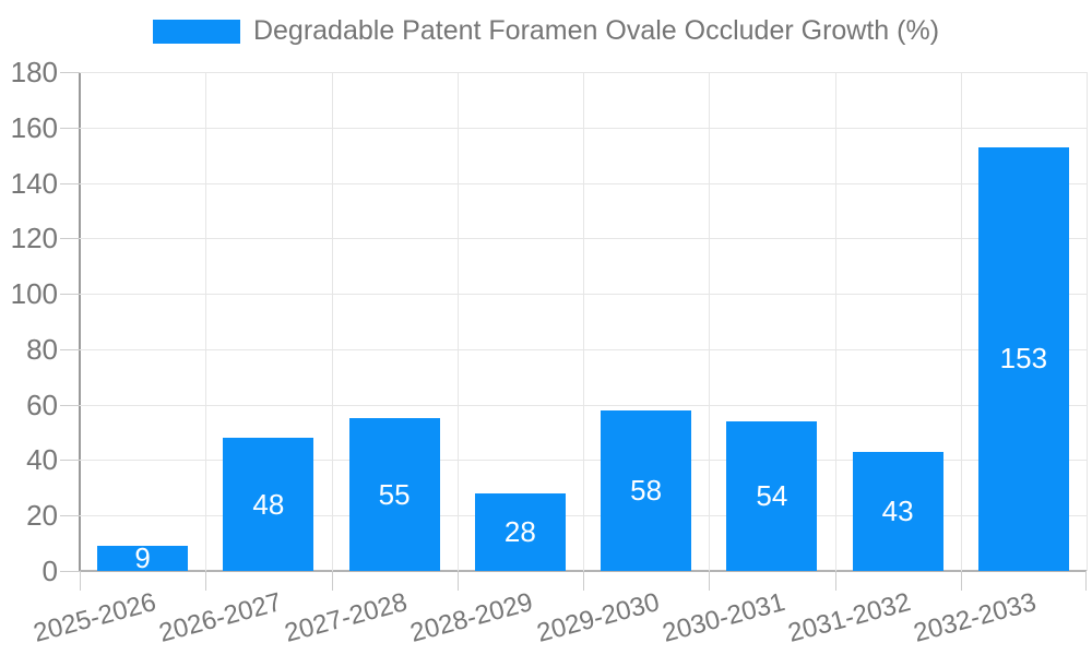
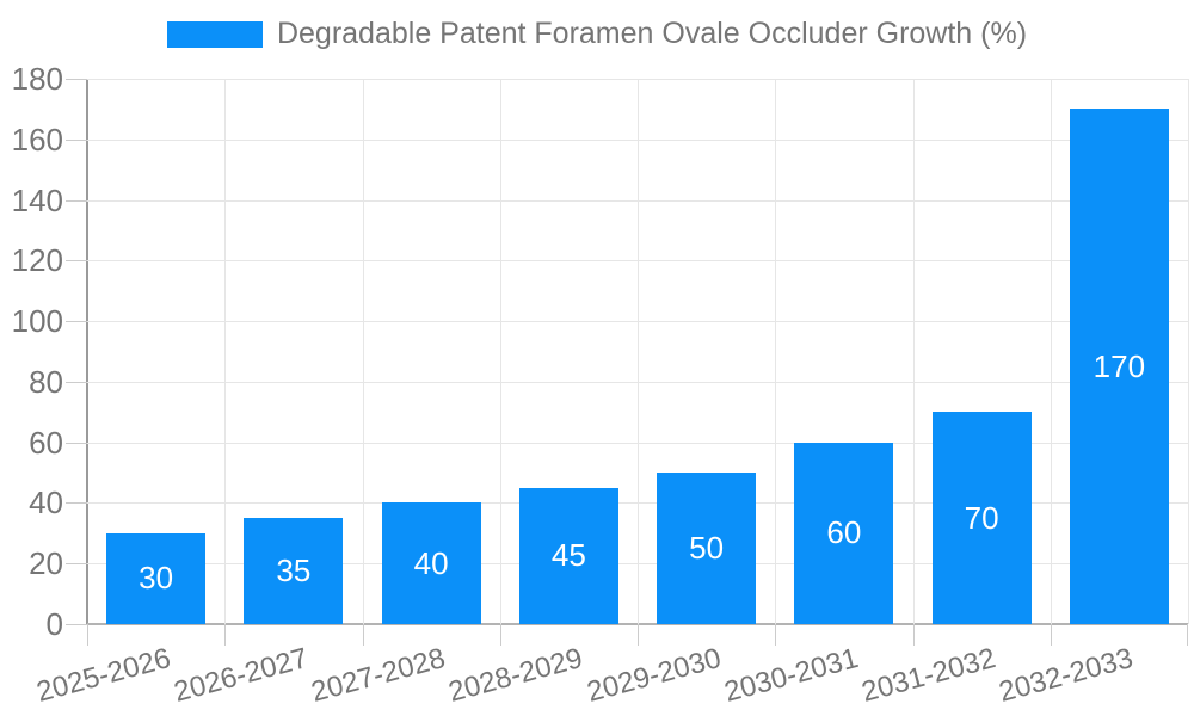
2025-2026: 9 -> 30
2026-2027: 48 -> 35
2027-2028: 55 -> 40
2028-2029: 28 -> 45
2029-2030: 58 -> 50
2030-2031: 54 -> 60
2031-2032: 43 -> 70
2032-2033: 153 -> 170
